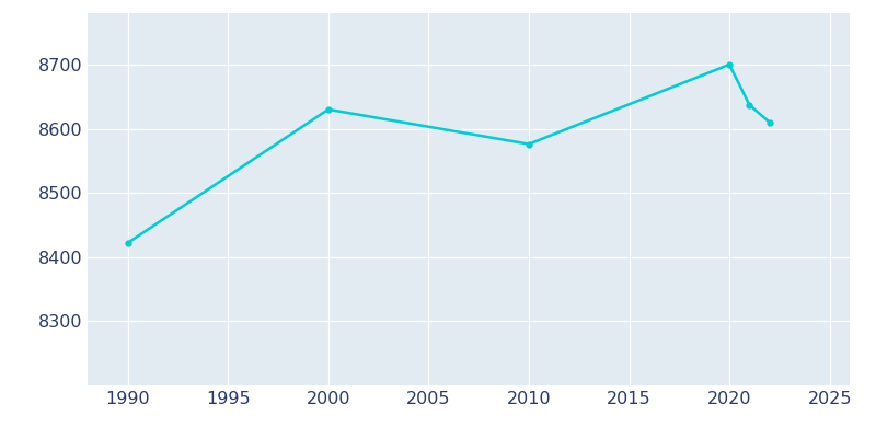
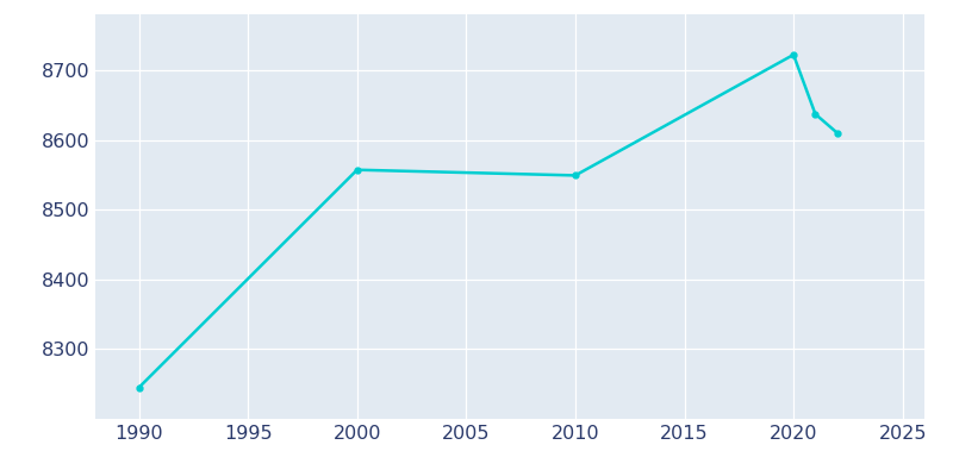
1990: 8422 -> 8245
2000: 8630 -> 8557
2010: 8576 -> 8549
2020: 8700 -> 8722
